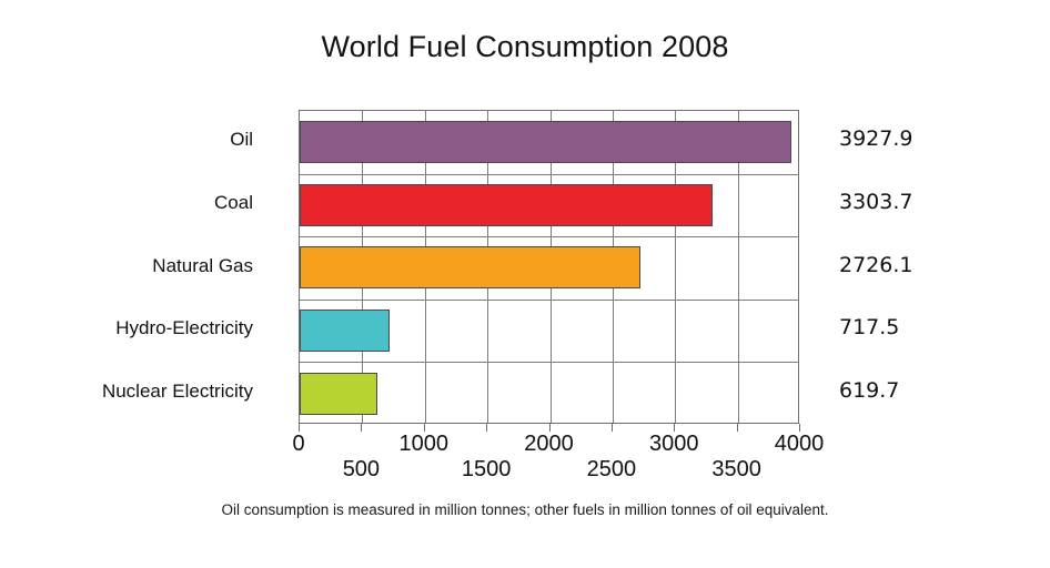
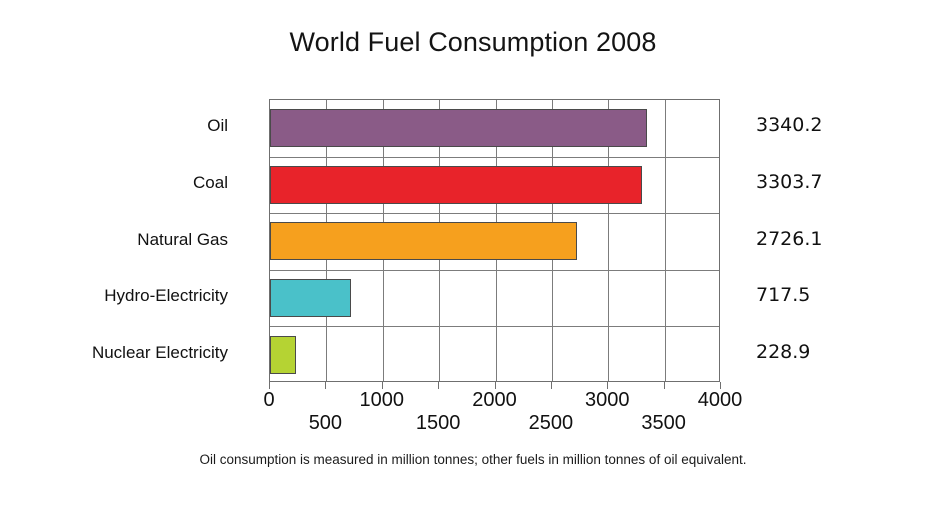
Oil: 3927.9 -> 3340.2
Nuclear Electricity: 619.7 -> 228.9
